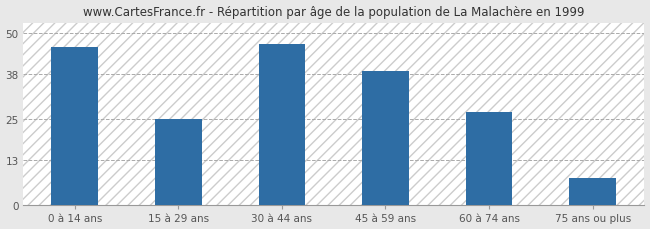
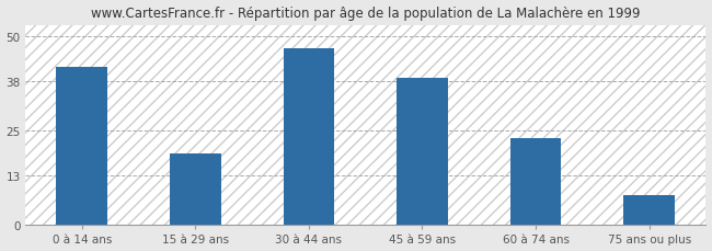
0 à 14 ans: 46 -> 42
15 à 29 ans: 25 -> 19
60 à 74 ans: 27 -> 23
